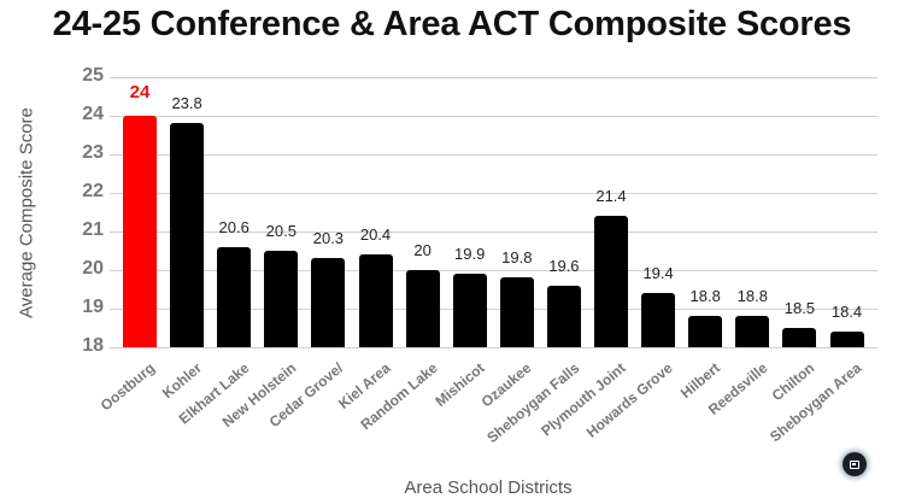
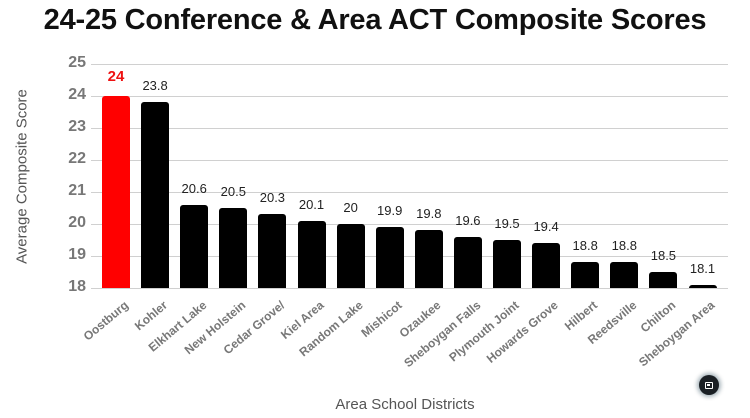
Kiel Area: 20.4 -> 20.1
Plymouth Joint: 21.4 -> 19.5
Sheboygan Area: 18.4 -> 18.1
